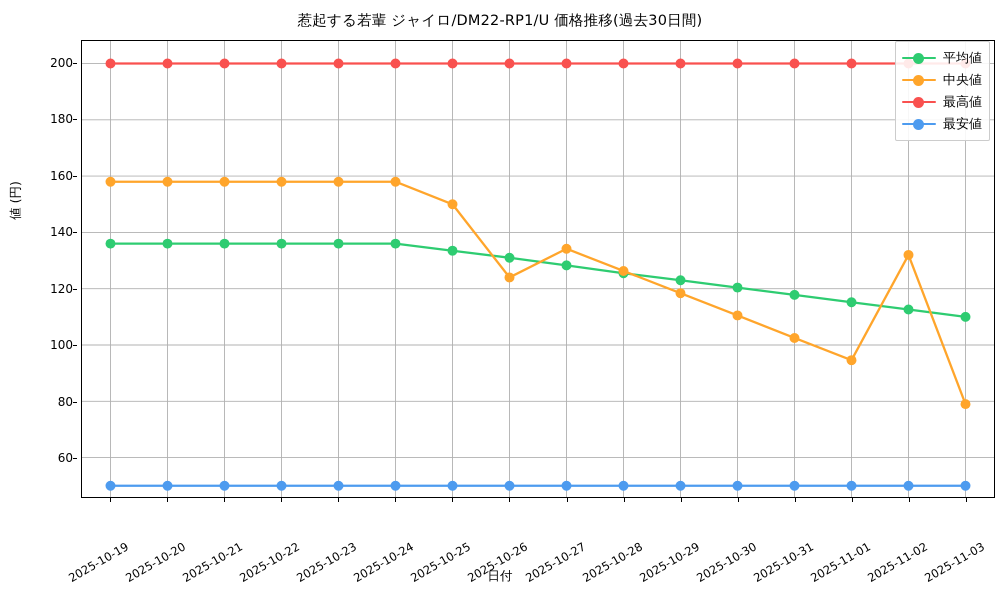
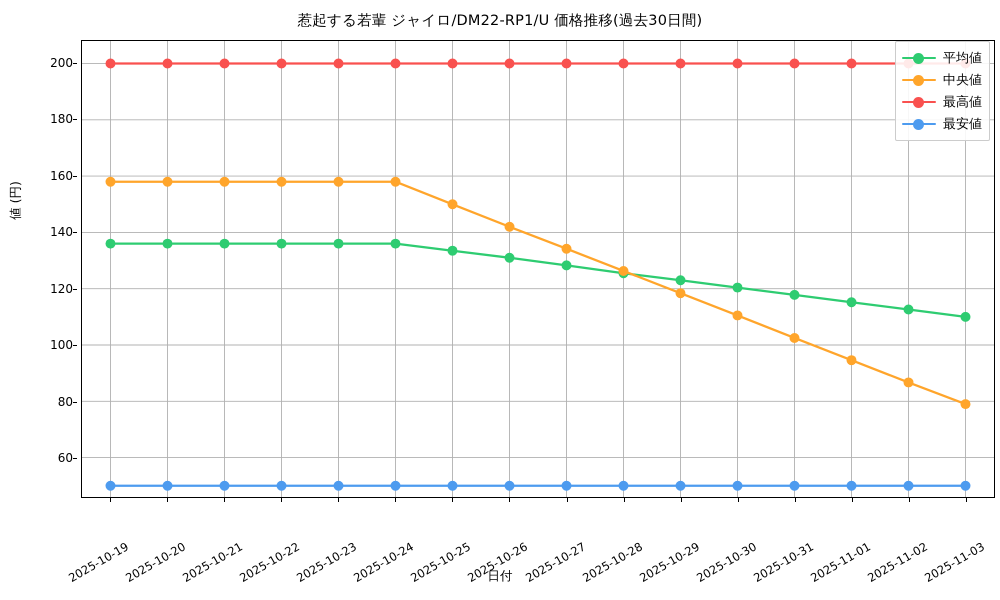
中央値/2025-10-26: 124 -> 142
中央値/2025-11-02: 132 -> 87
